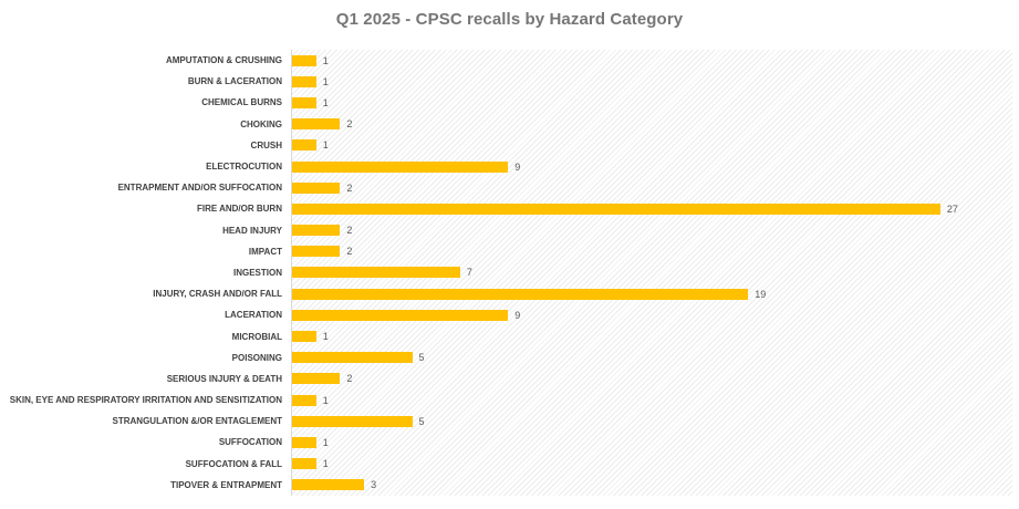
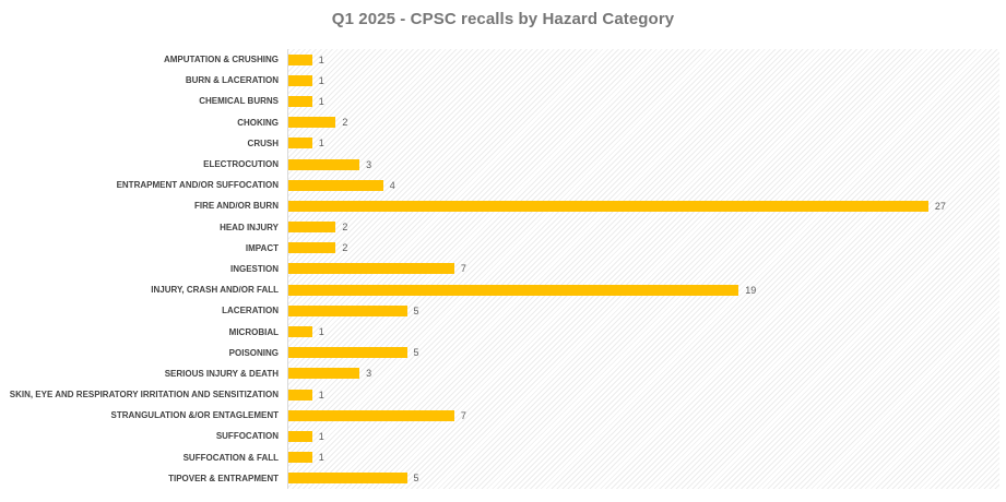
ELECTROCUTION: 9 -> 3
ENTRAPMENT AND/OR SUFFOCATION: 2 -> 4
LACERATION: 9 -> 5
SERIOUS INJURY & DEATH: 2 -> 3
STRANGULATION &/OR ENTAGLEMENT: 5 -> 7
TIPOVER & ENTRAPMENT: 3 -> 5
